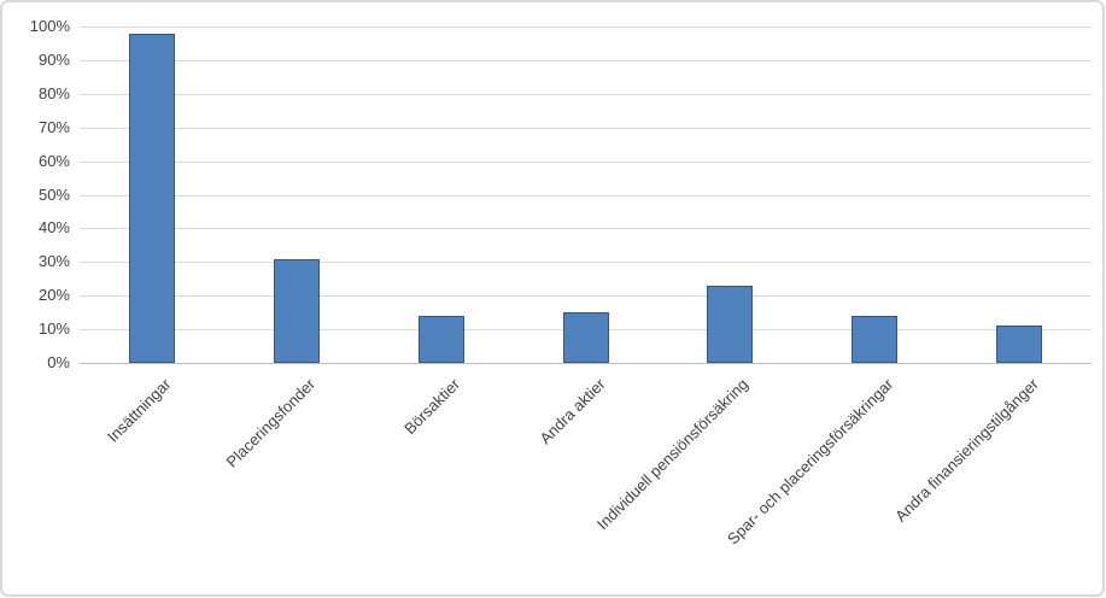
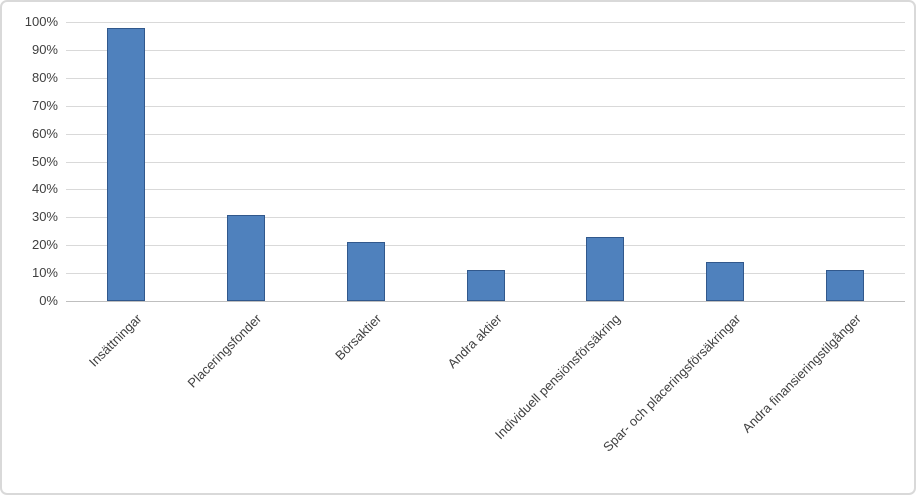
Börsaktier: 14% -> 21%
Andra aktier: 15% -> 11%
